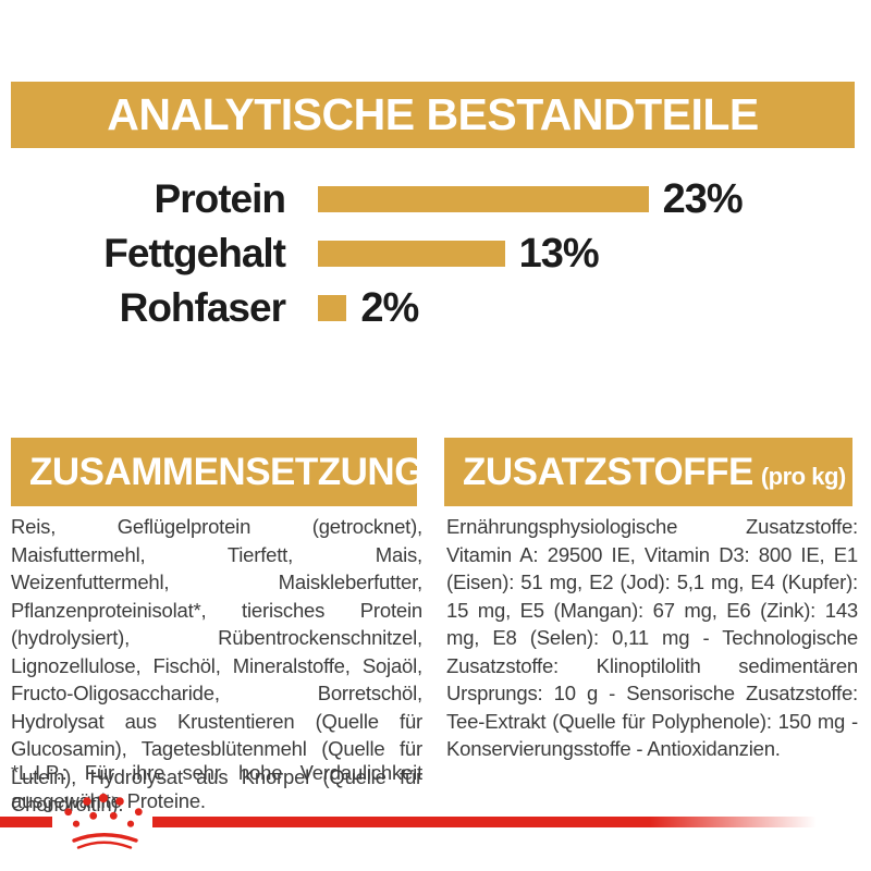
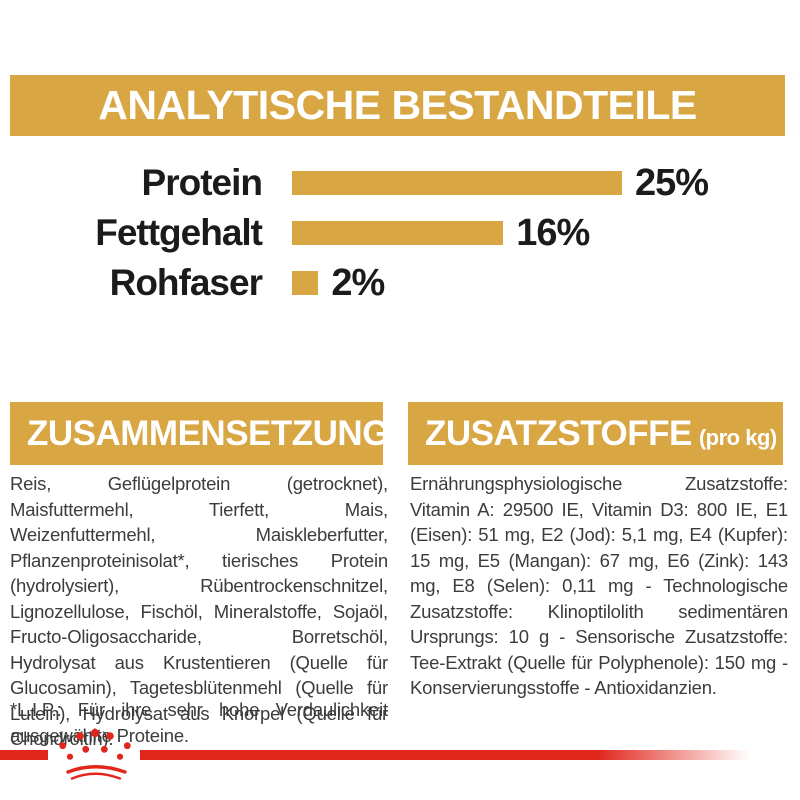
Protein: 23% -> 25%
Fettgehalt: 13% -> 16%
